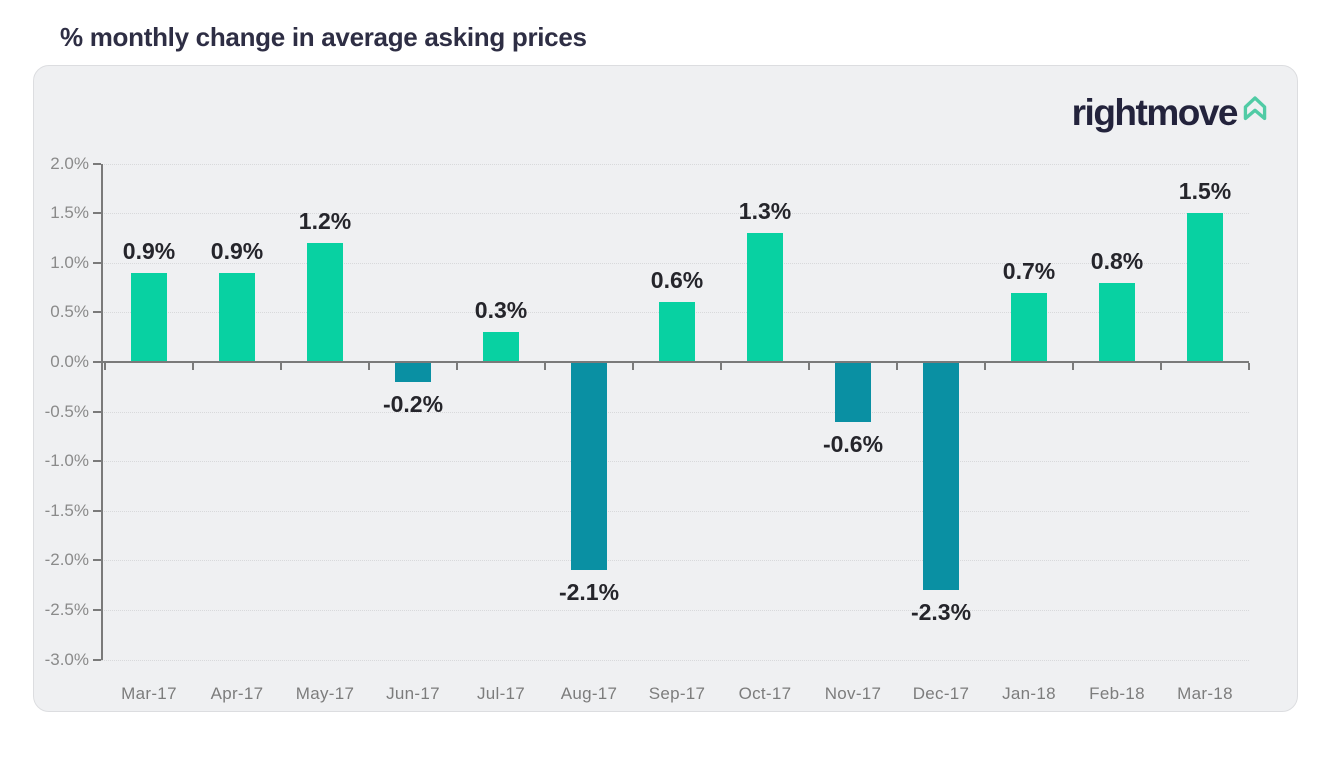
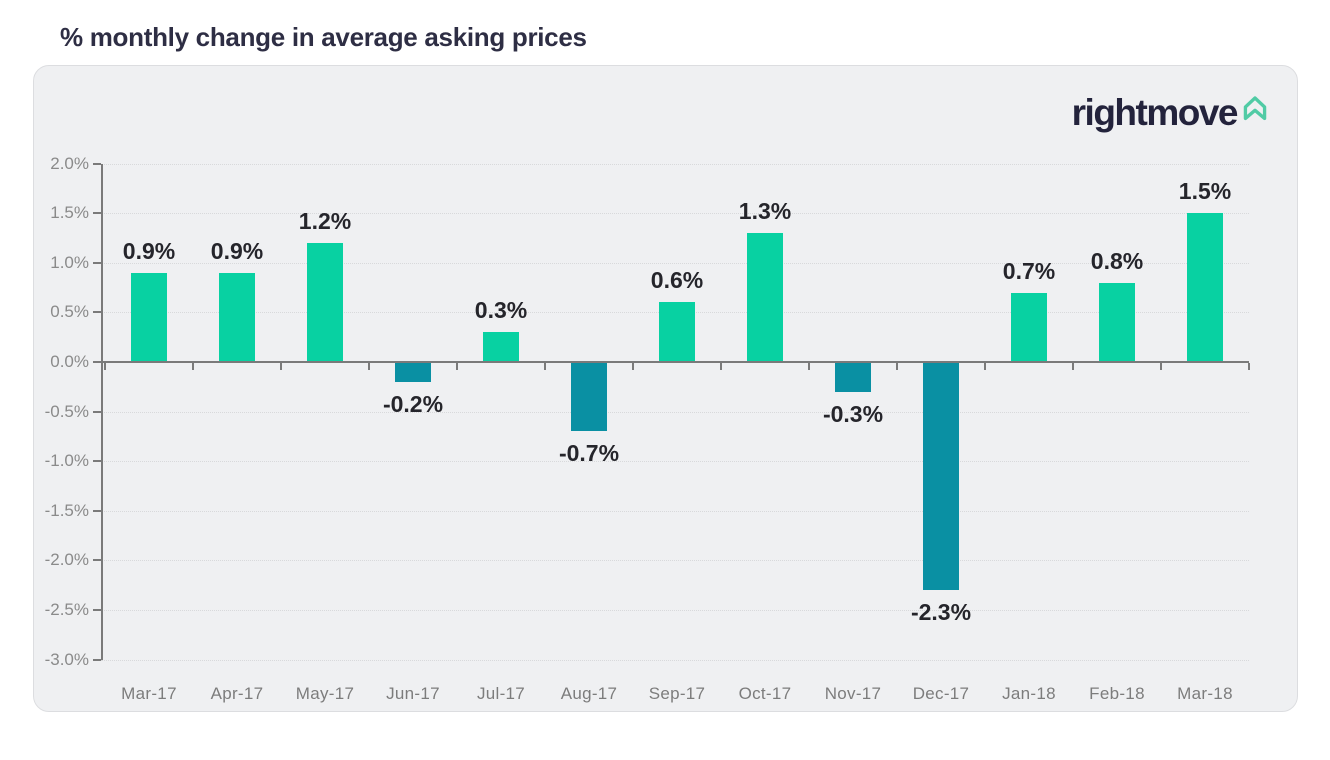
Aug-17: -2.1% -> -0.7%
Nov-17: -0.6% -> -0.3%
